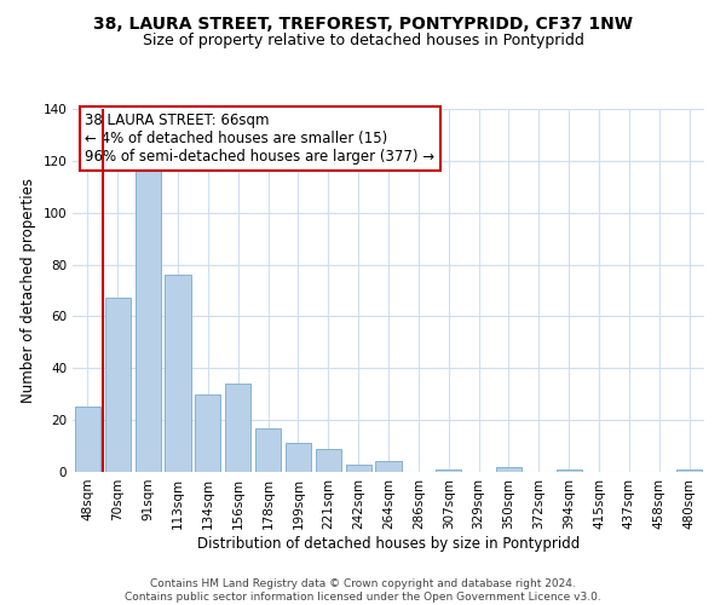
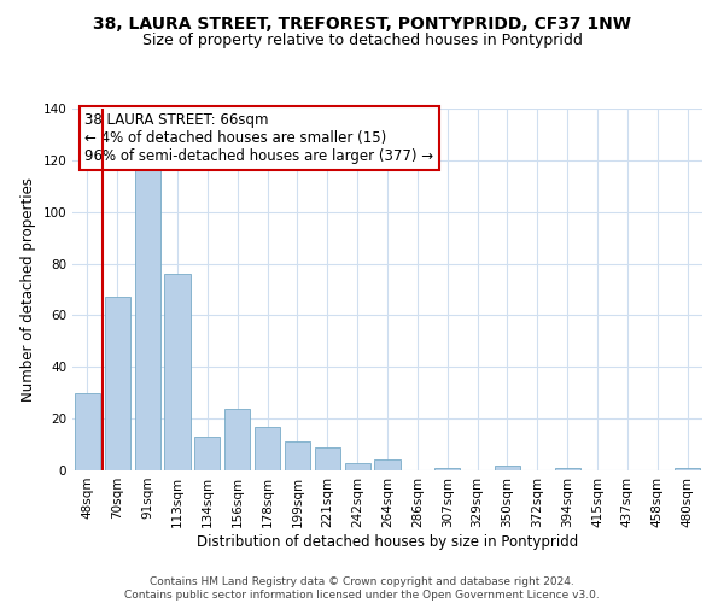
48sqm: 25 -> 30
134sqm: 30 -> 13
156sqm: 34 -> 24
